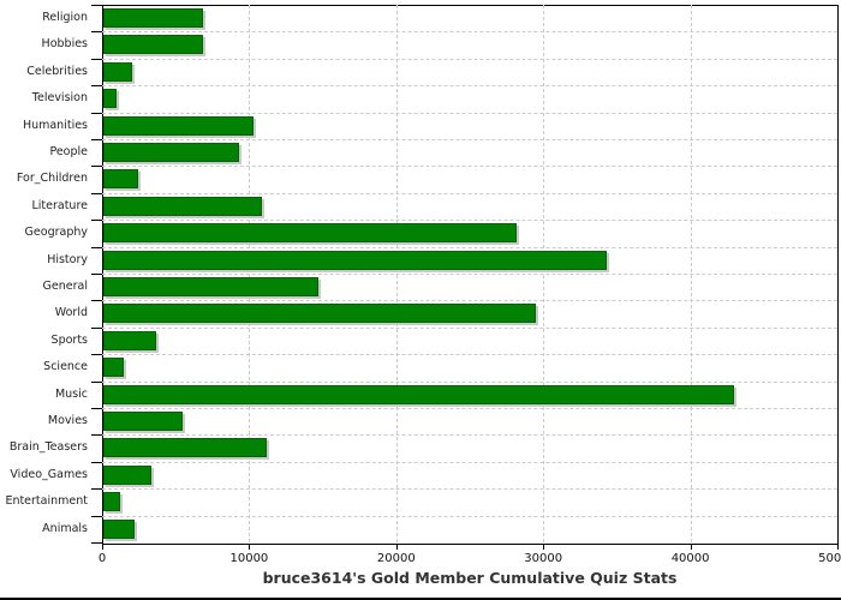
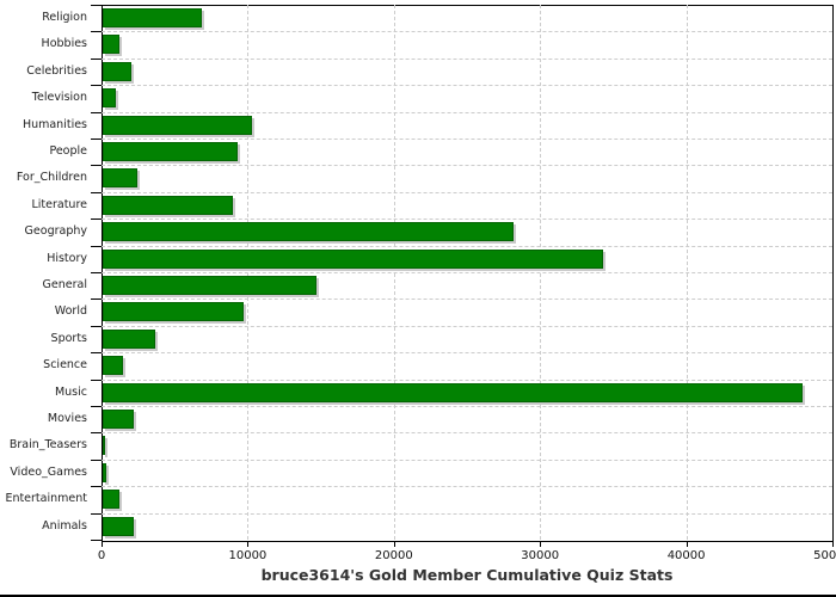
Hobbies: 6800 -> 1200
Literature: 10800 -> 8900
World: 29400 -> 9600
Music: 42900 -> 47900
Movies: 5400 -> 2100
Brain_Teasers: 11100 -> 200
Video_Games: 3300 -> 200
